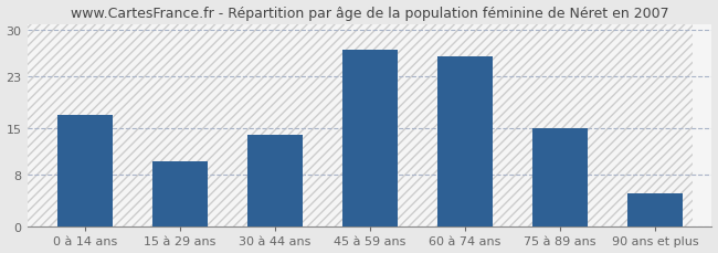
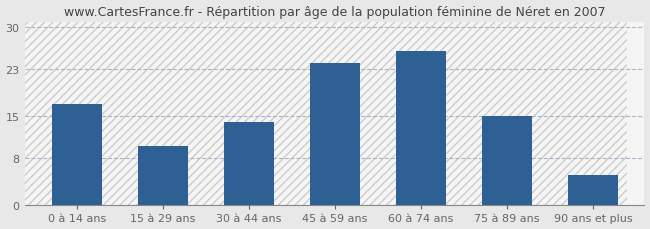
45 à 59 ans: 27 -> 24
